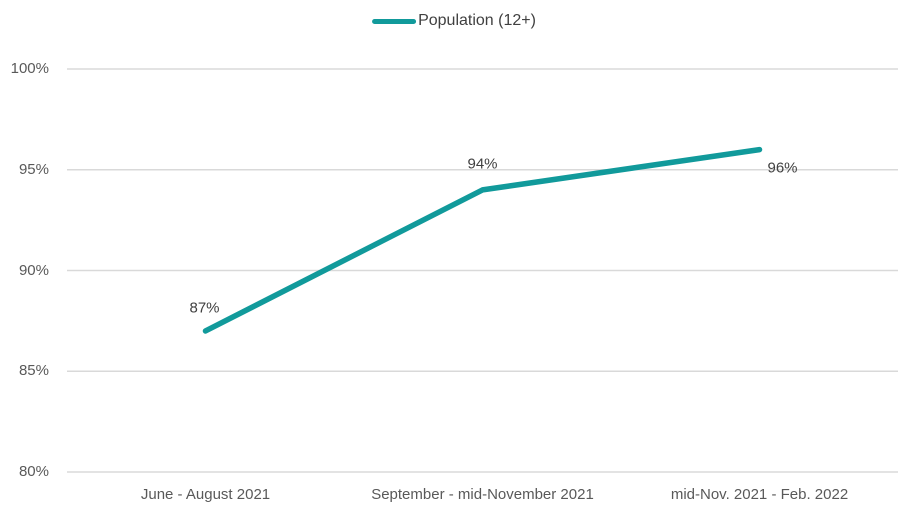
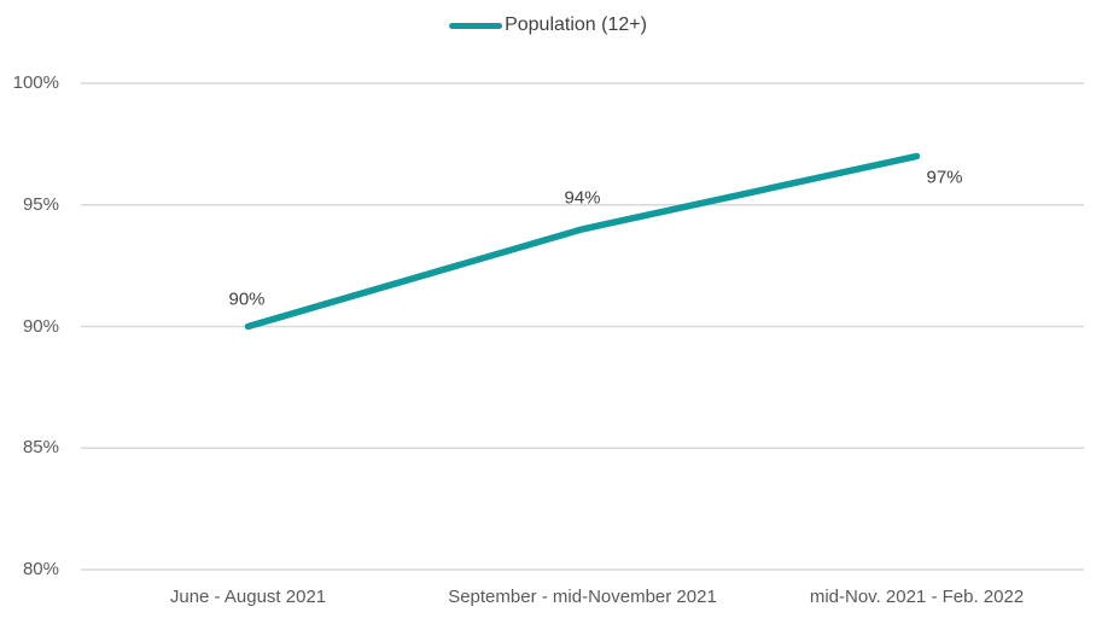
June - August 2021: 87% -> 90%
mid-Nov. 2021 - Feb. 2022: 96% -> 97%
